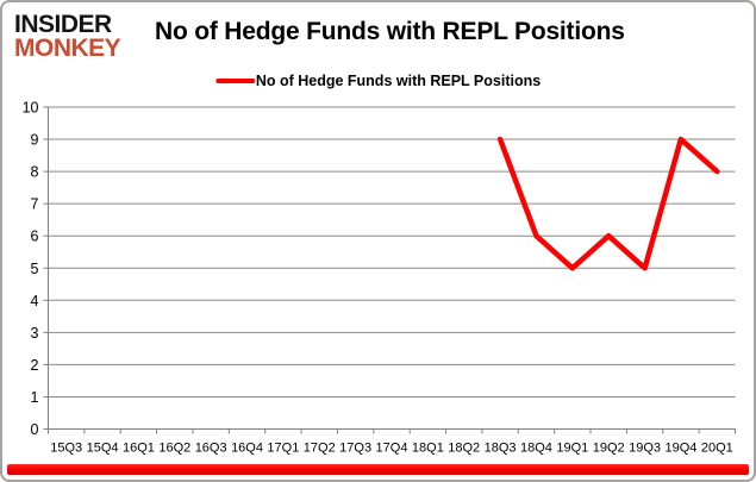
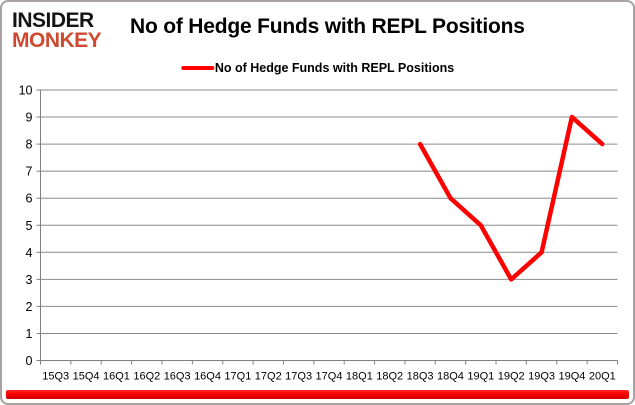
18Q3: 9 -> 8
19Q2: 6 -> 3
19Q3: 5 -> 4
